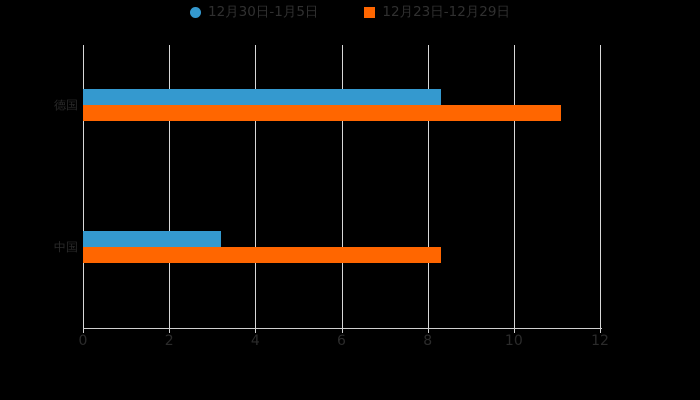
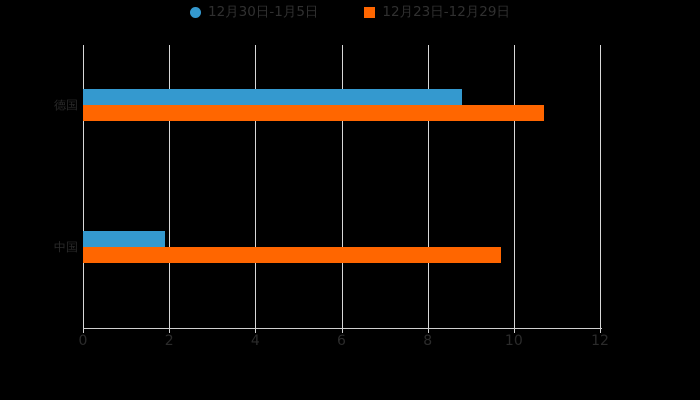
12月30日-1月5日/德国: 8.3 -> 8.8
12月23日-12月29日/德国: 11.1 -> 10.7
12月30日-1月5日/中国: 3.2 -> 1.9
12月23日-12月29日/中国: 8.3 -> 9.7
